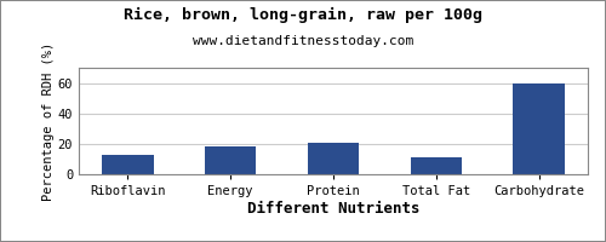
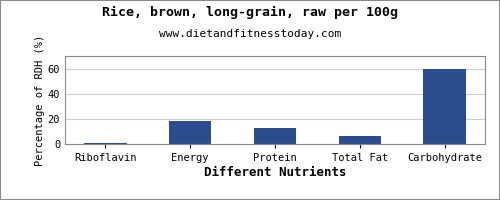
Riboflavin: 13 -> 0
Protein: 21 -> 13
Total Fat: 11 -> 6
